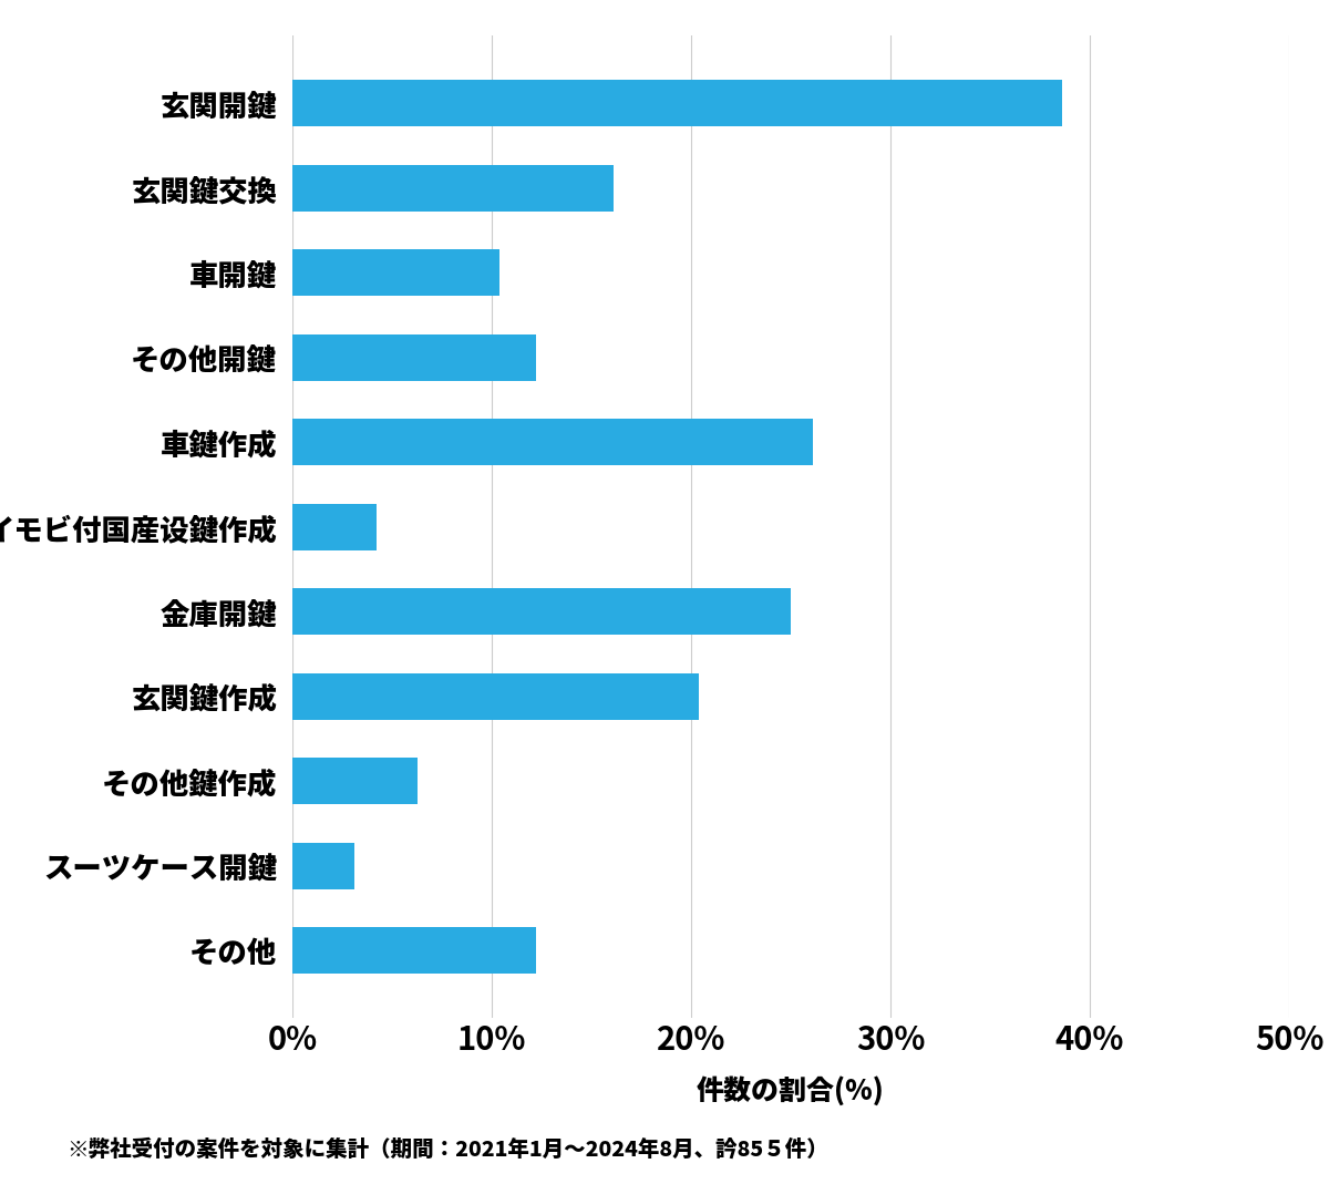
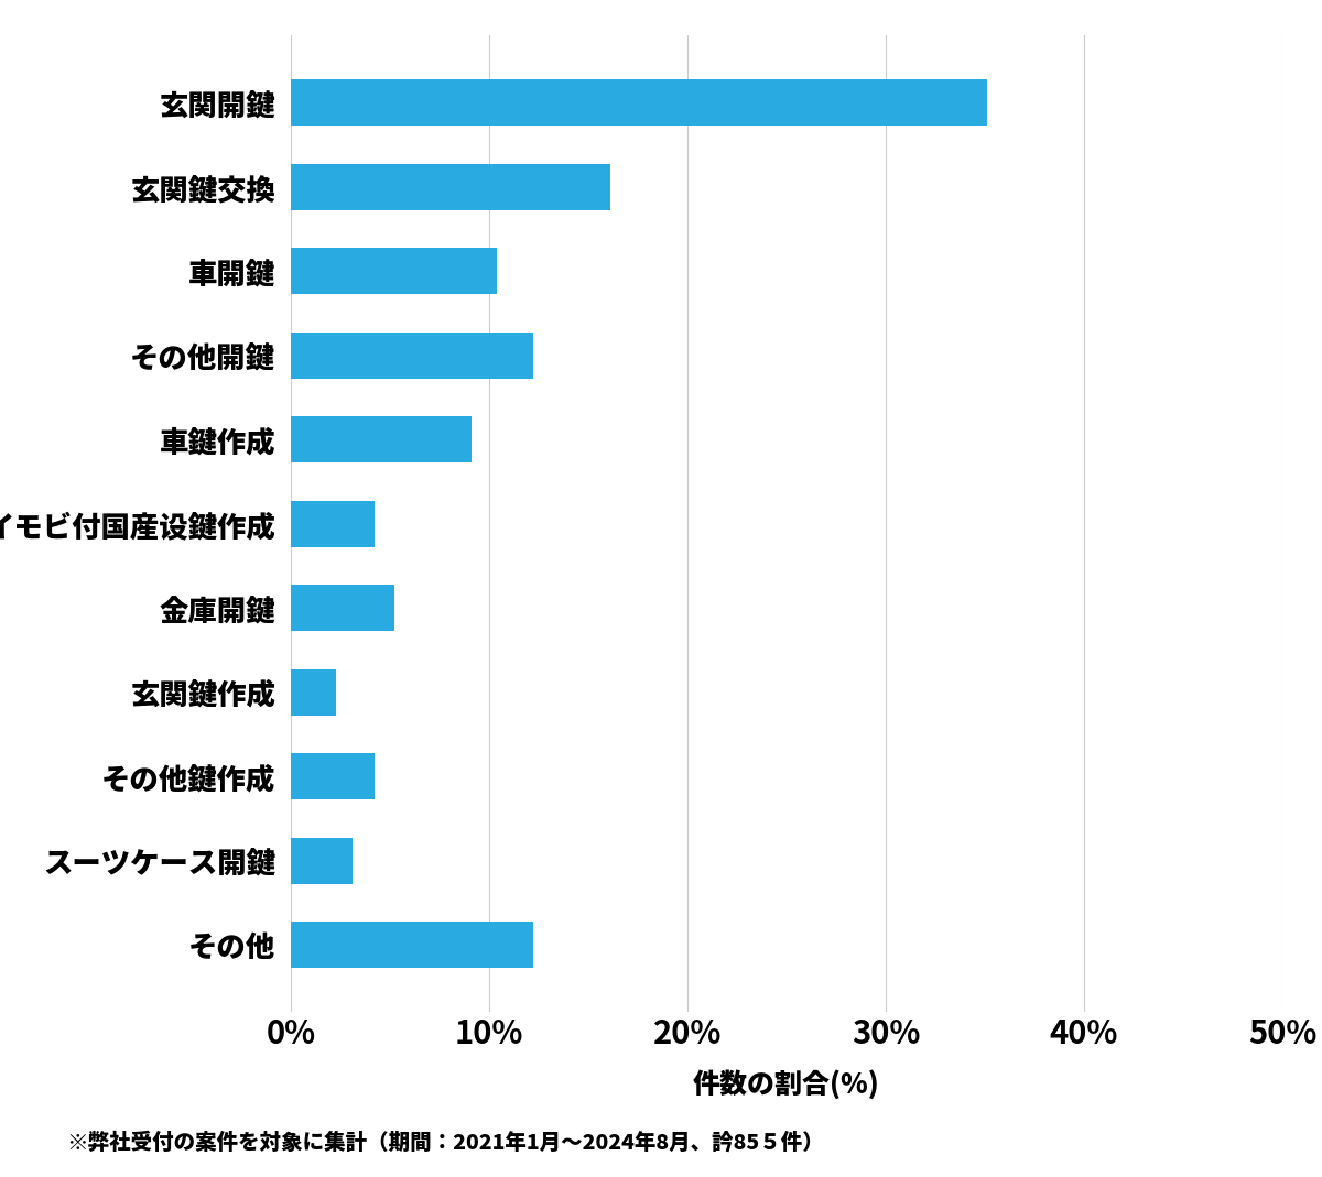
玄関開鍵: 38.6% -> 35.1%
車鍵作成: 26.1% -> 9.1%
金庫開鍵: 25.0% -> 5.2%
玄関鍵作成: 20.4% -> 2.3%
その他鍵作成: 6.3% -> 4.2%
